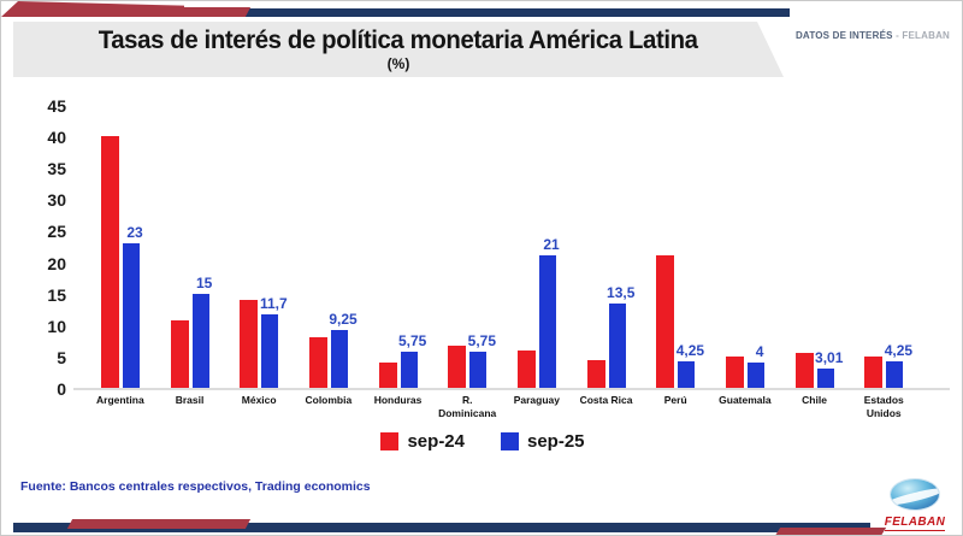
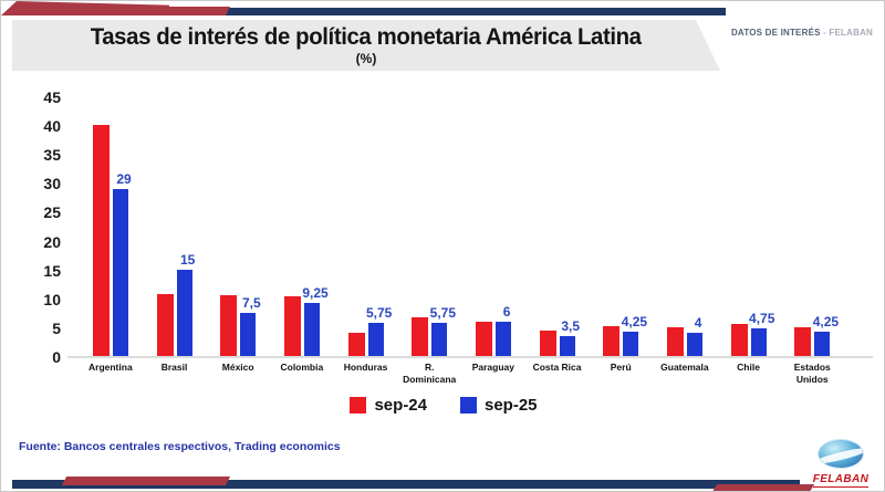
sep-25/Argentina: 23 -> 29
sep-24/México: 14 -> 10
sep-25/México: 11,7 -> 7,5
sep-24/Colombia: 8 -> 10
sep-25/Paraguay: 21 -> 6
sep-25/Costa Rica: 13,5 -> 3,5
sep-24/Perú: 21 -> 5
sep-25/Chile: 3,01 -> 4,75
